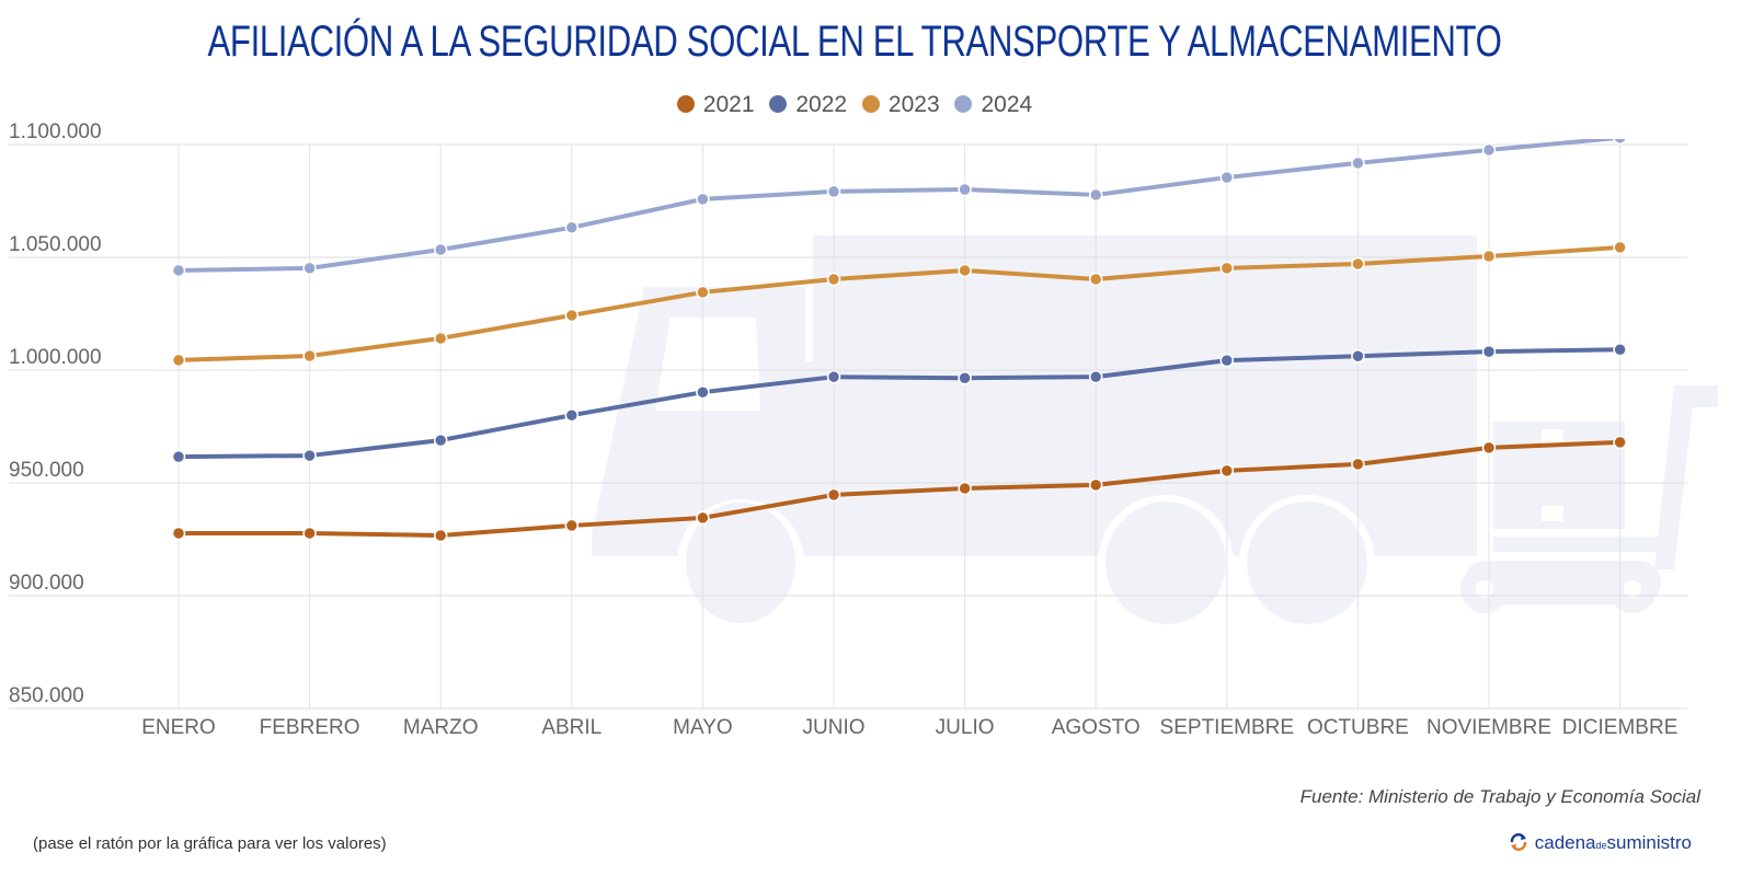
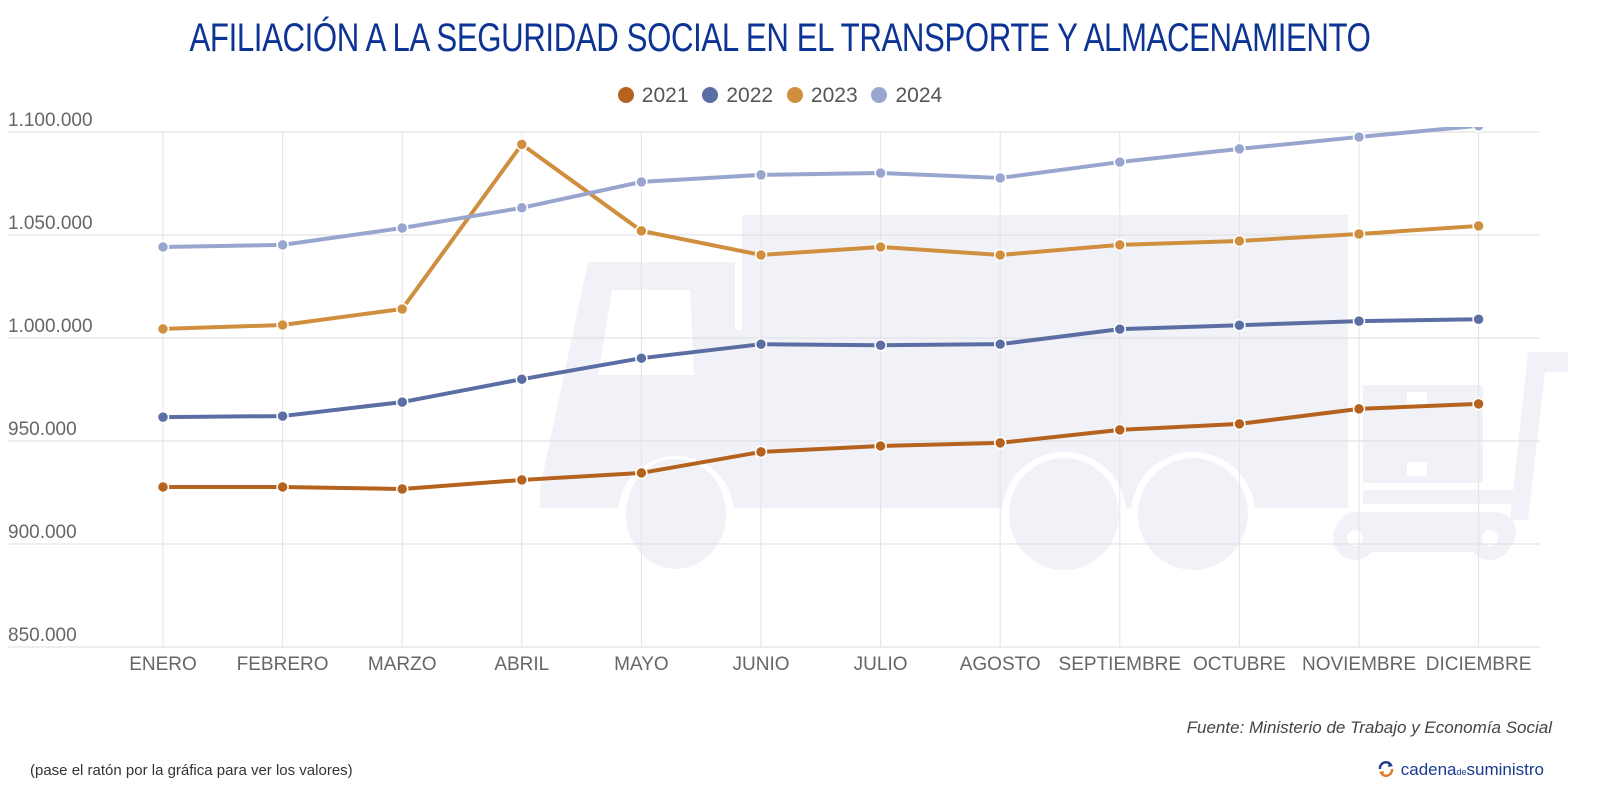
2023/ABRIL: 1024000 -> 1094000
2023/MAYO: 1034000 -> 1052000
